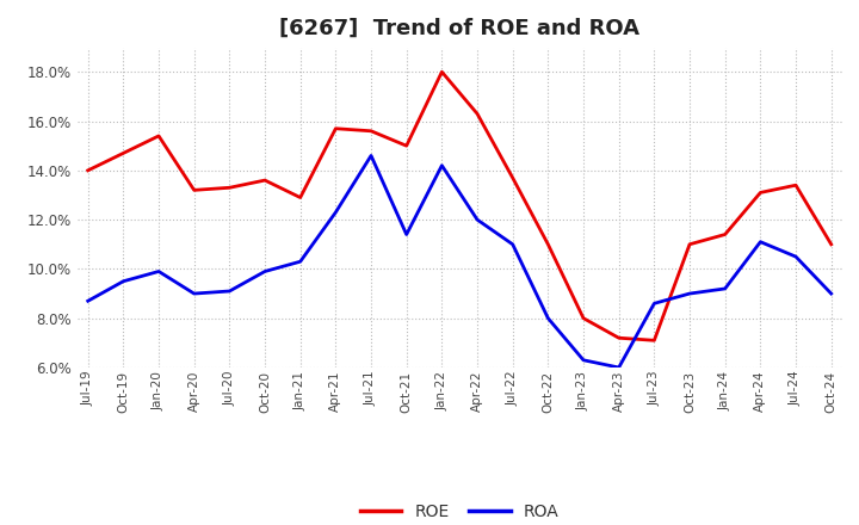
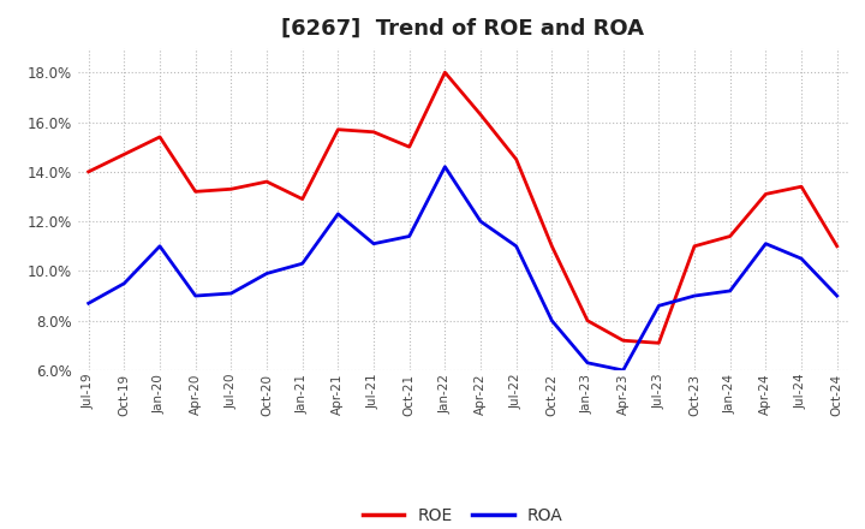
ROA/Jan-20: 9.9% -> 11.0%
ROA/Jul-21: 14.6% -> 11.1%
ROE/Jul-22: 13.7% -> 14.5%
